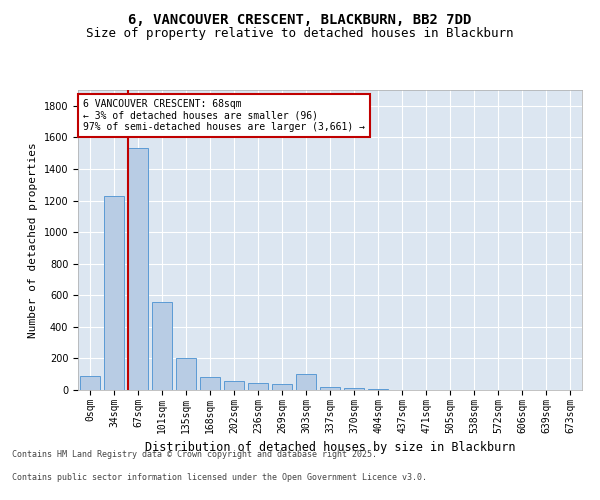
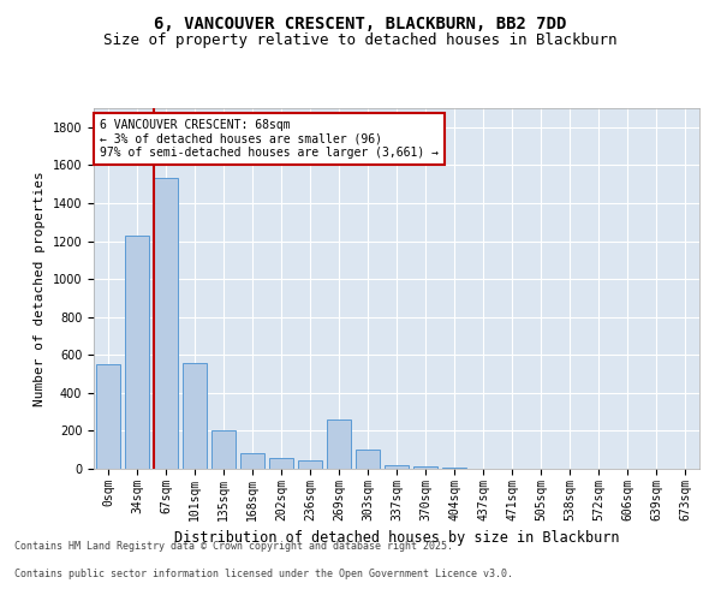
0sqm: 90 -> 550
269sqm: 40 -> 260
